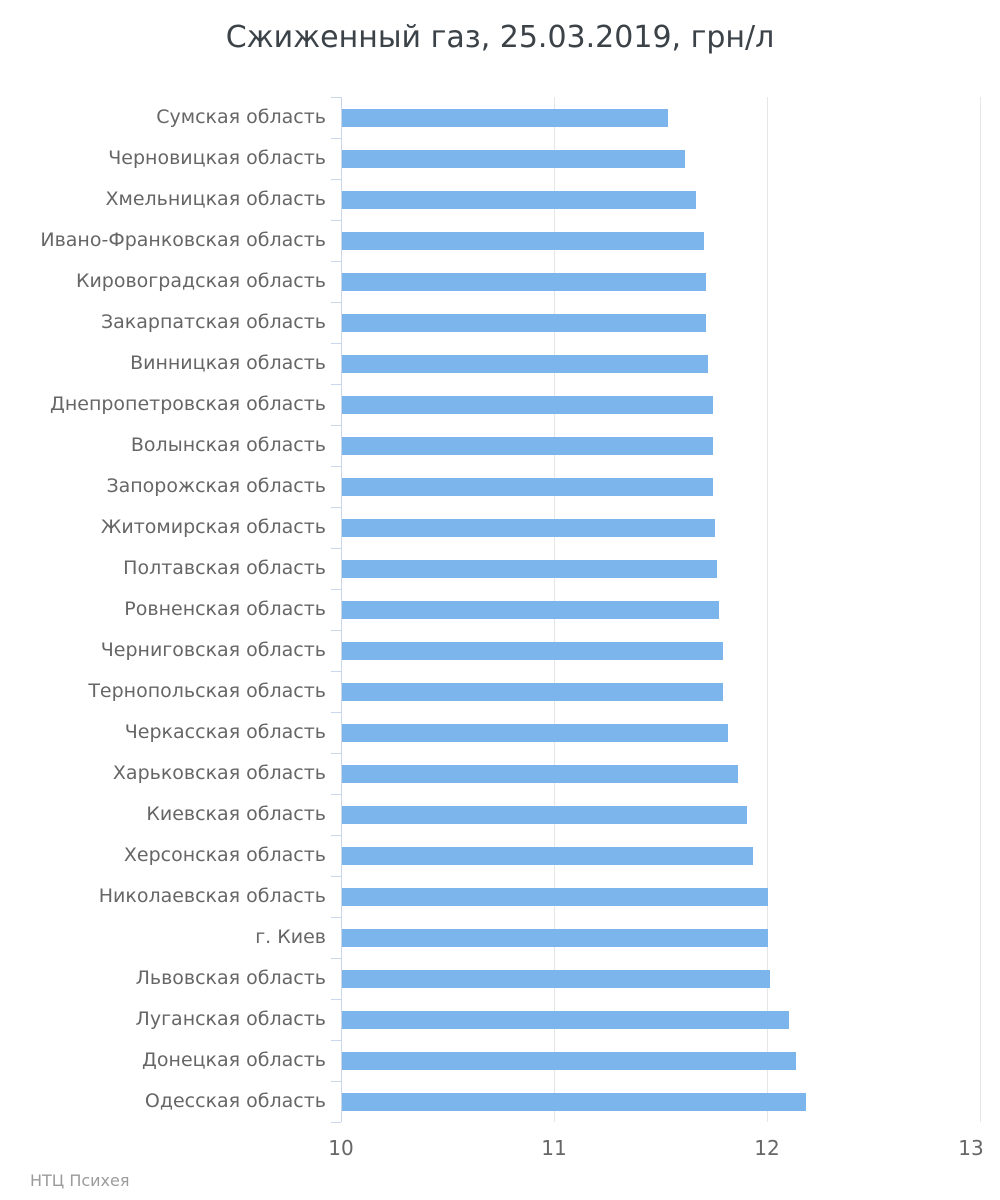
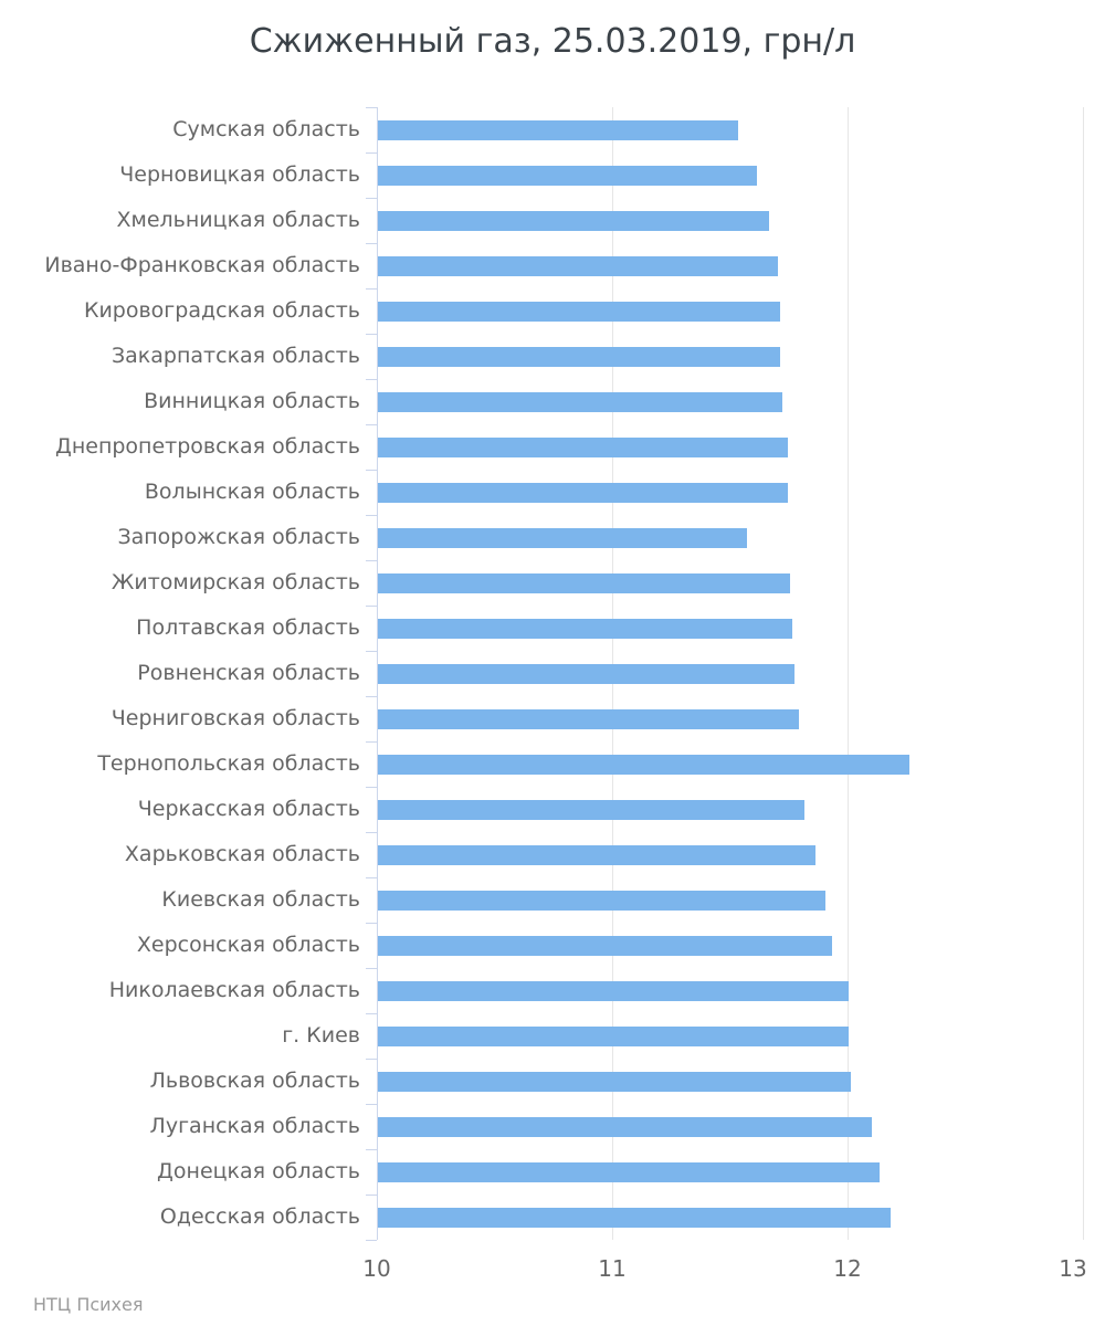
Запорожская область: 11.74 -> 11.57
Тернопольская область: 11.79 -> 12.26
